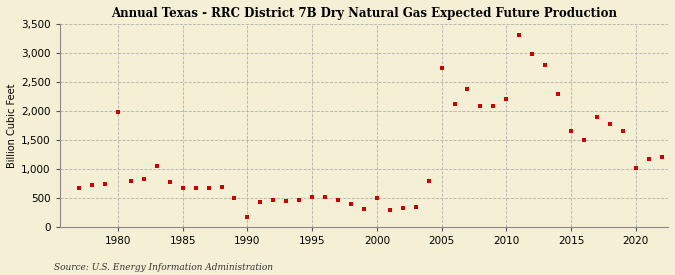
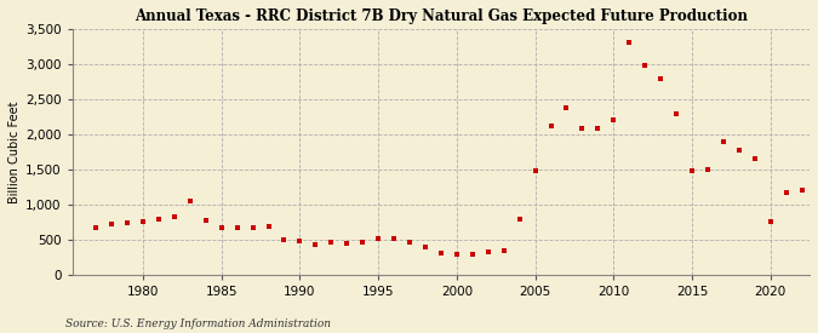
1980: 1,980 -> 750
1990: 180 -> 480
2000: 500 -> 290
2005: 2,740 -> 1,480
2015: 1,660 -> 1,490
2020: 1,020 -> 760
